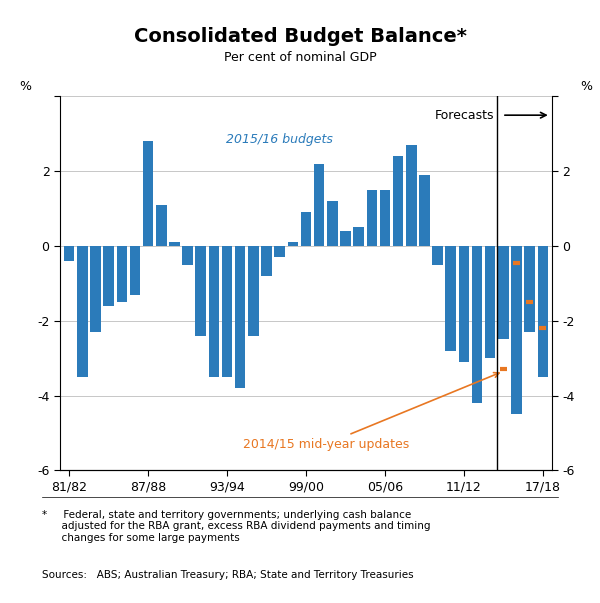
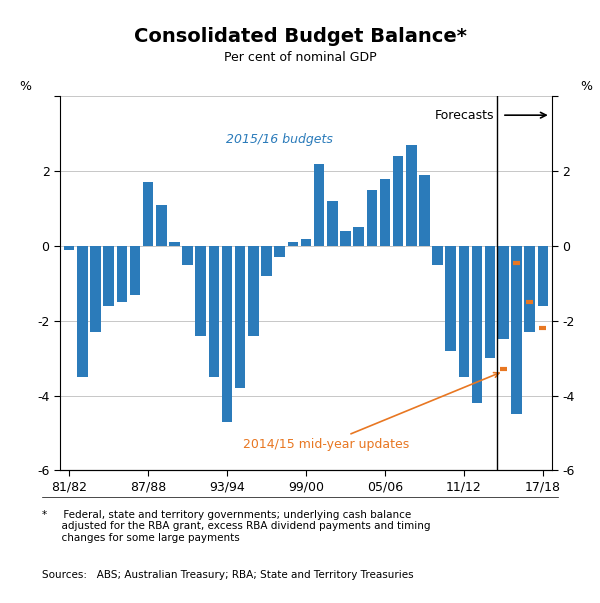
81/82: -0.4 -> -0.1
87/88: 2.8 -> 1.7
93/94: -3.5 -> -4.7
99/00: 0.9 -> 0.2
05/06: 1.5 -> 1.8
11/12: -3.1 -> -3.5
17/18: -3.5 -> -1.6
